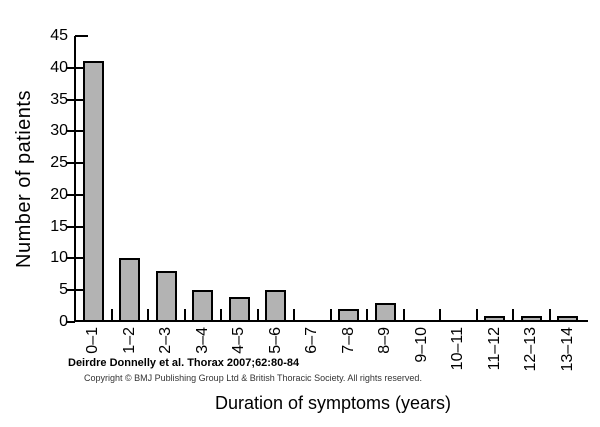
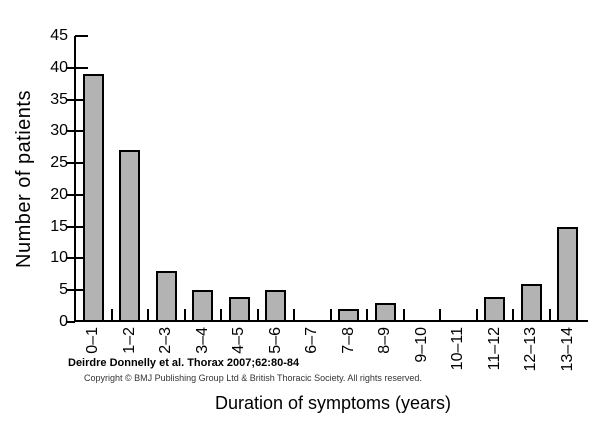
0–1: 41 -> 39
1–2: 10 -> 27
11–12: 1 -> 4
12–13: 1 -> 6
13–14: 1 -> 15
